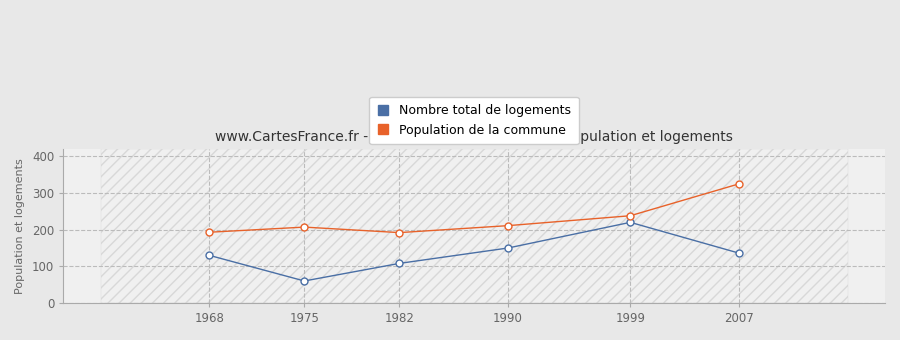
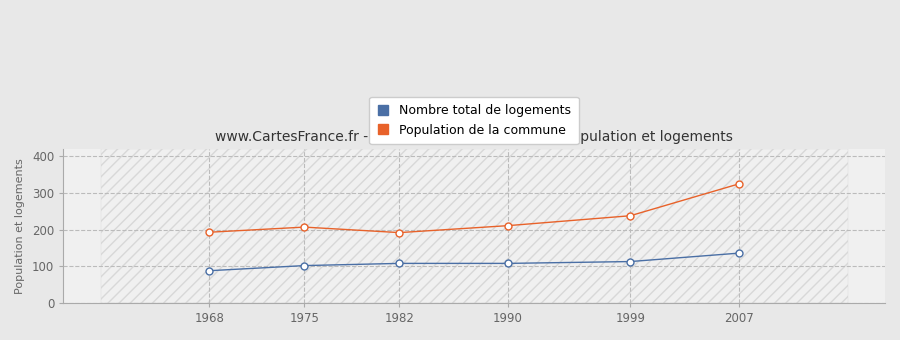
Nombre total de logements/1968: 130 -> 88
Nombre total de logements/1975: 60 -> 102
Nombre total de logements/1990: 150 -> 108
Nombre total de logements/1999: 220 -> 113
